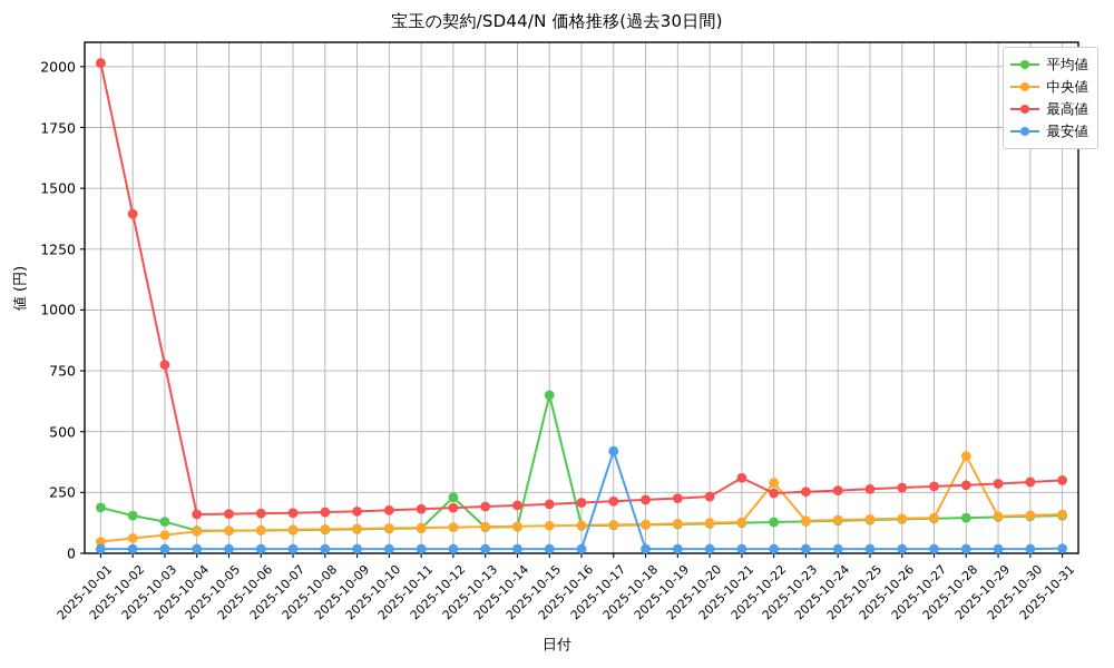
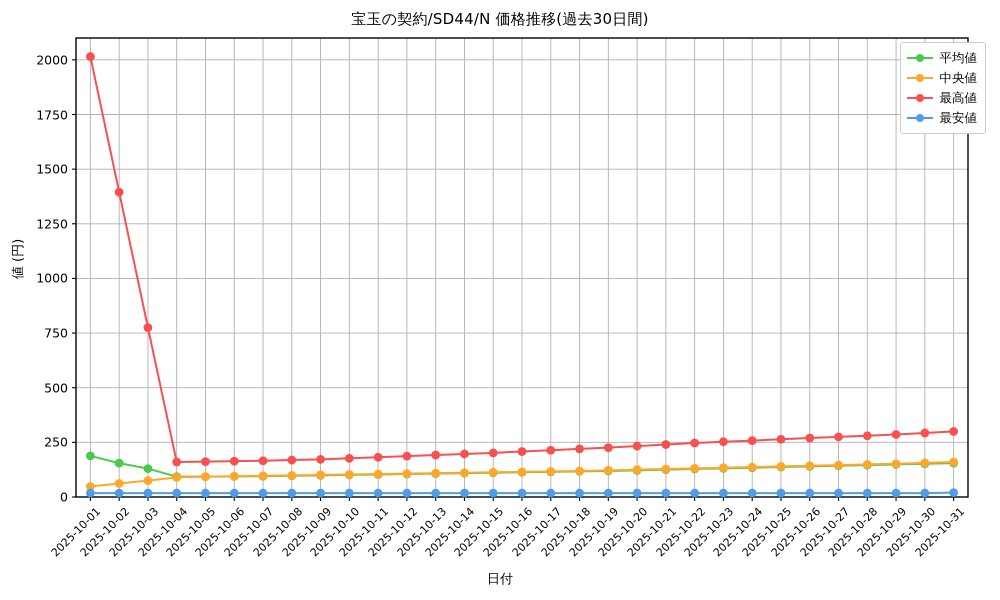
平均値/2025-10-12: 230 -> 100
平均値/2025-10-15: 650 -> 110
最安値/2025-10-17: 420 -> 20
最高値/2025-10-21: 310 -> 240
中央値/2025-10-22: 290 -> 130
中央値/2025-10-28: 400 -> 150
